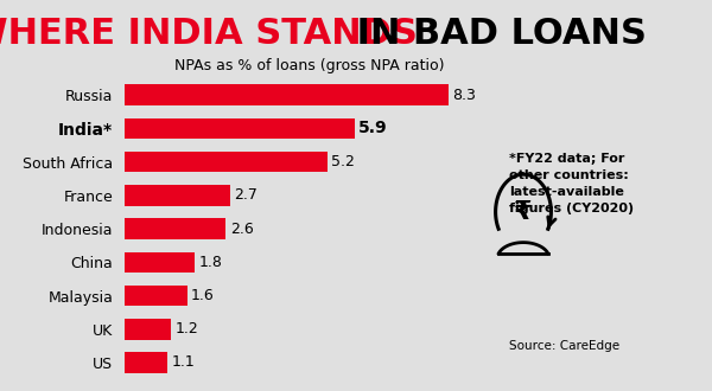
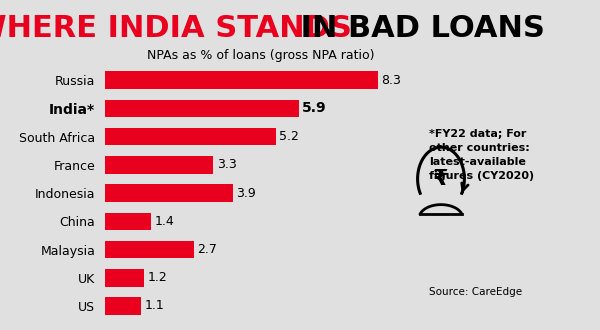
NPAs as % of loans (gross NPA ratio)/France: 2.7 -> 3.3
NPAs as % of loans (gross NPA ratio)/Indonesia: 2.6 -> 3.9
NPAs as % of loans (gross NPA ratio)/China: 1.8 -> 1.4
NPAs as % of loans (gross NPA ratio)/Malaysia: 1.6 -> 2.7
